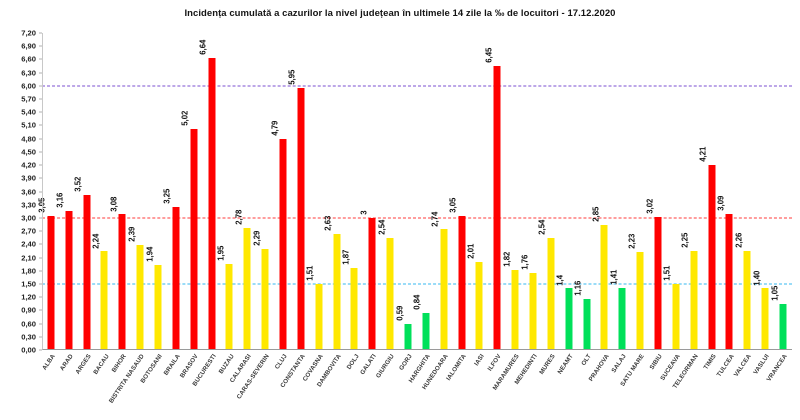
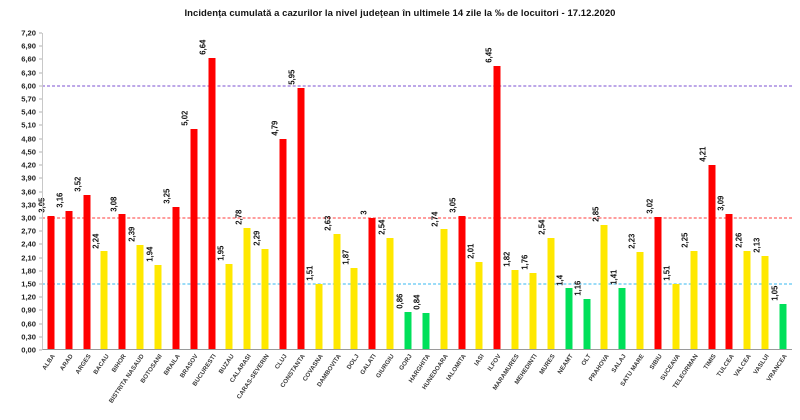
GORJ: 0,59 -> 0,86
VASLUI: 1,40 -> 2,13
